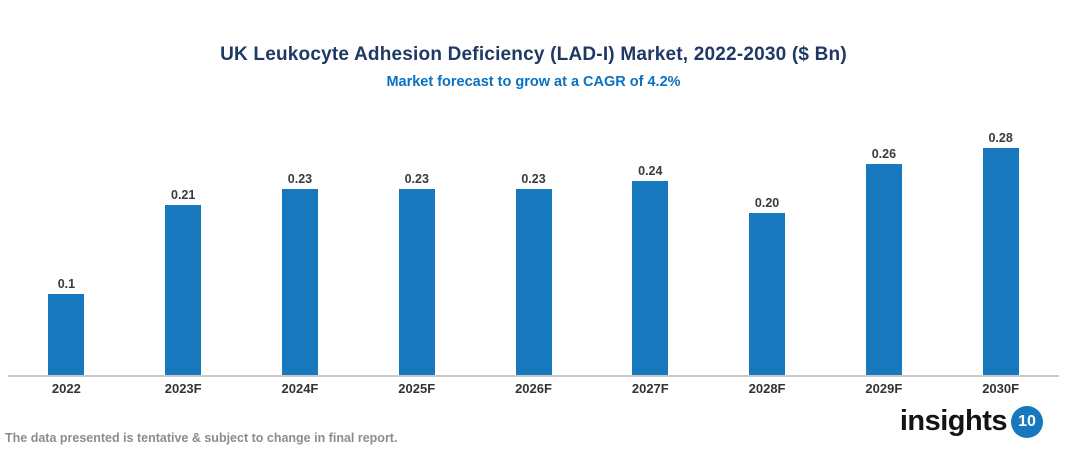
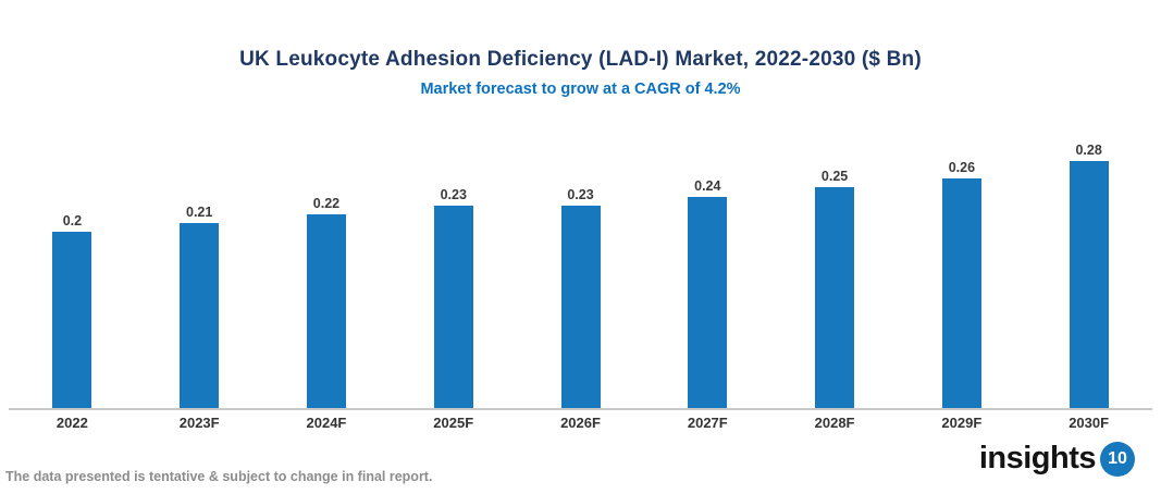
2022: 0.1 -> 0.2
2024F: 0.23 -> 0.22
2028F: 0.20 -> 0.25
